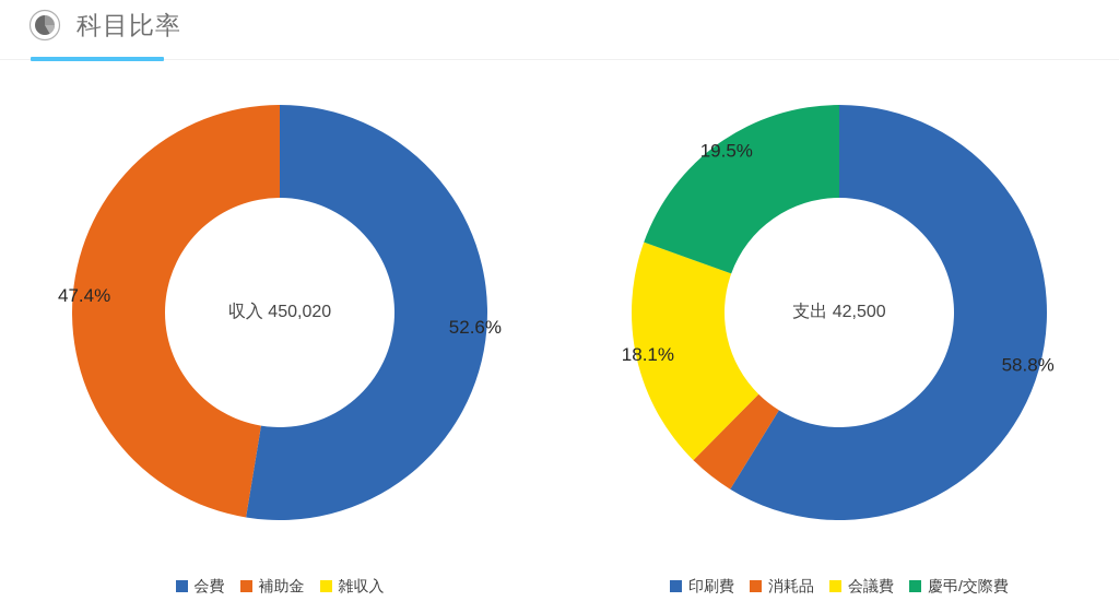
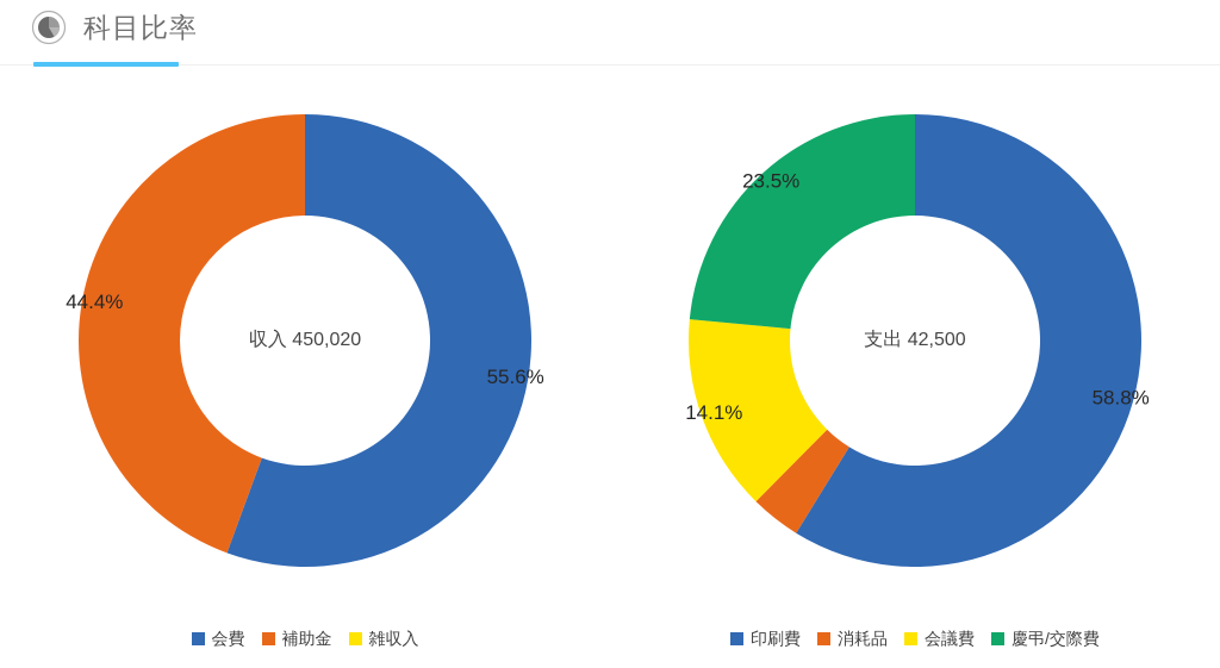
収入 450,020/会費: 52.6% -> 55.6%
収入 450,020/補助金: 47.4% -> 44.4%
支出 42,500/会議費: 18.1% -> 14.1%
支出 42,500/慶弔/交際費: 19.5% -> 23.5%
